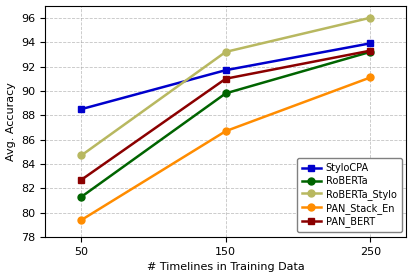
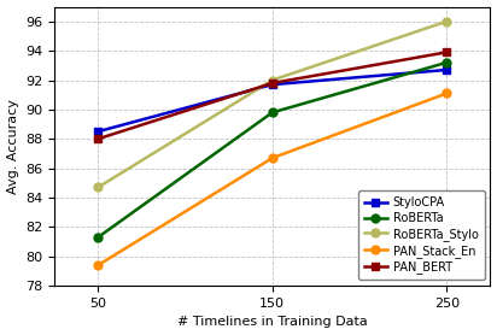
PAN_BERT/50: 82.7 -> 88.0
RoBERTa_Stylo/150: 93.2 -> 92.0
PAN_BERT/150: 91.0 -> 91.8
StyloCPA/250: 93.9 -> 92.7
PAN_BERT/250: 93.3 -> 93.9
